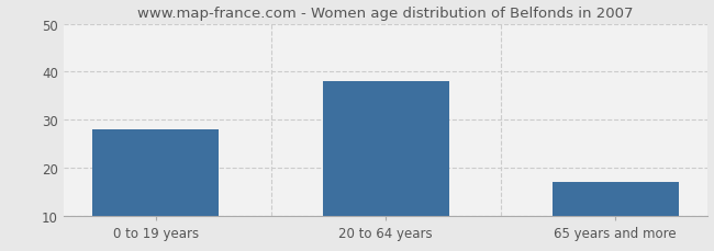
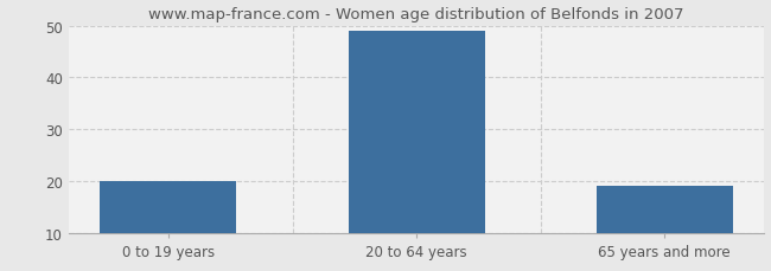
0 to 19 years: 28 -> 20
20 to 64 years: 38 -> 49
65 years and more: 17 -> 19
